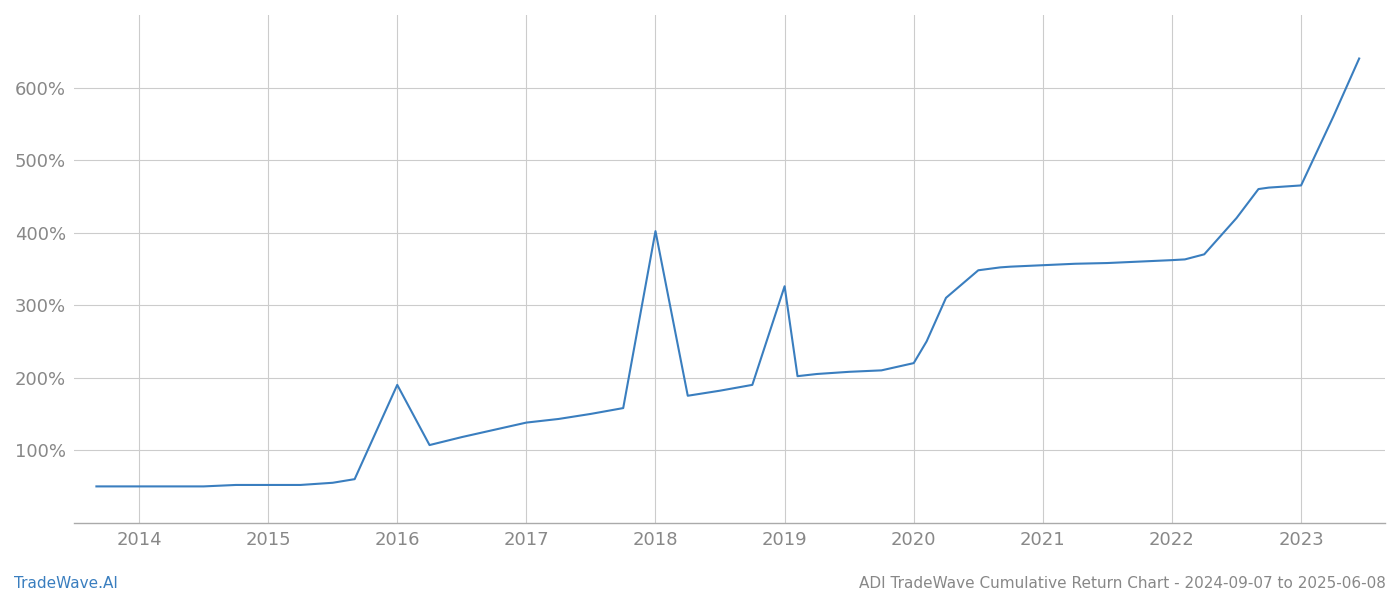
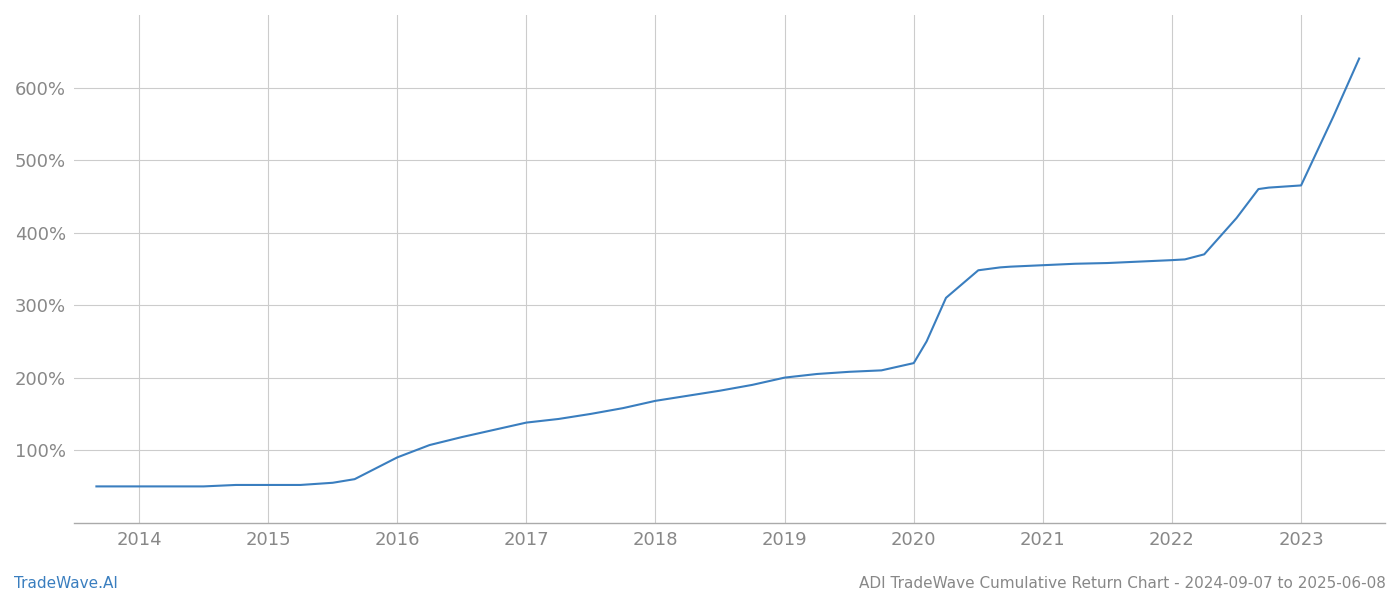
2016: 190% -> 90%
2018: 402% -> 168%
2019: 326% -> 200%
